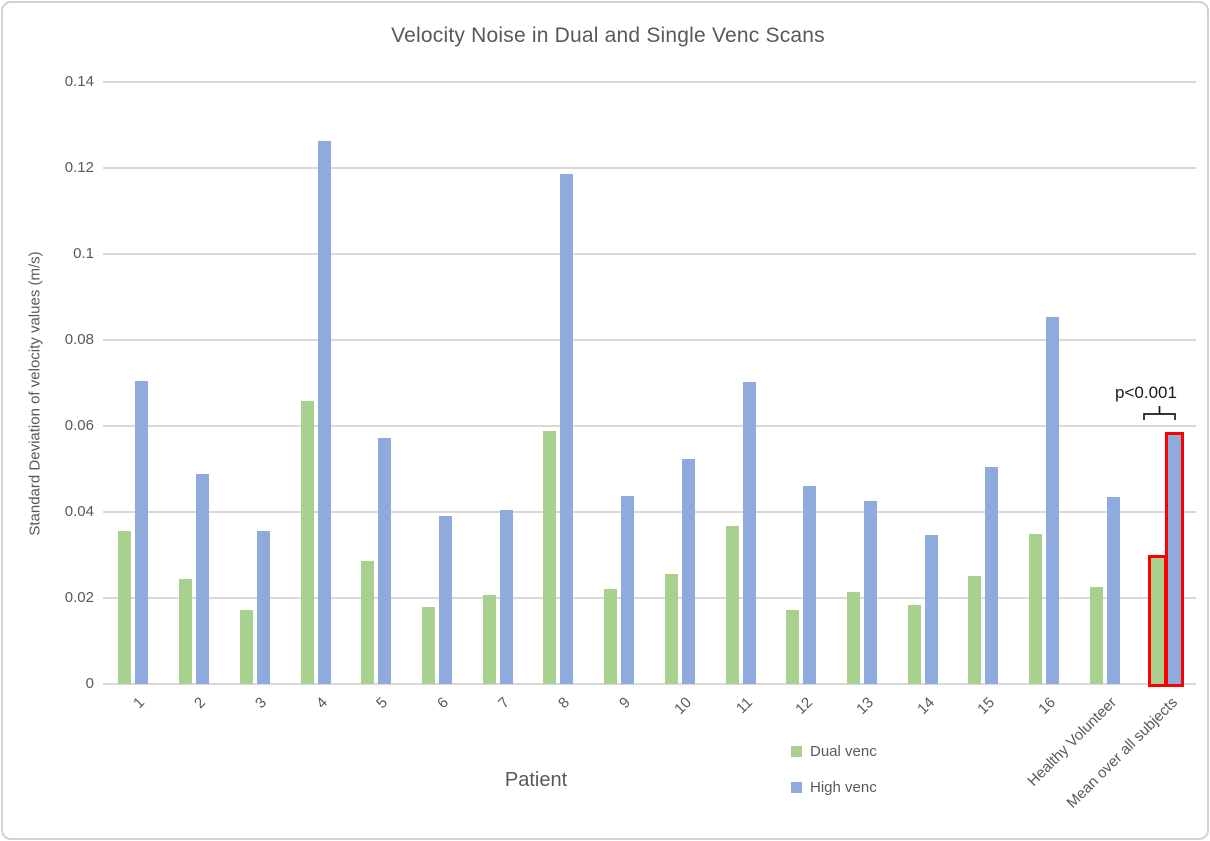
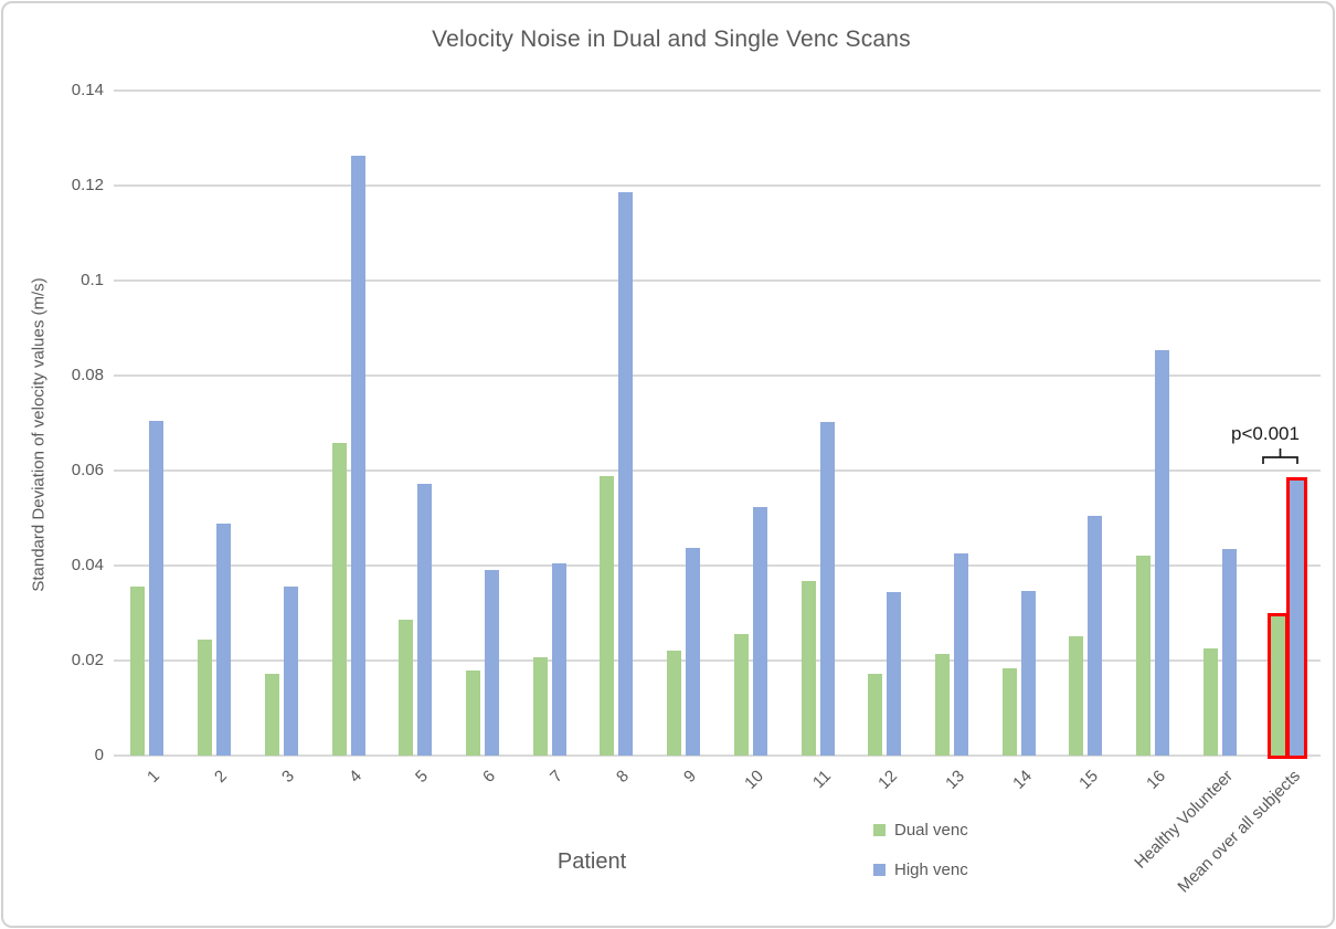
High venc/12: 0.046 -> 0.034
Dual venc/16: 0.035 -> 0.042
